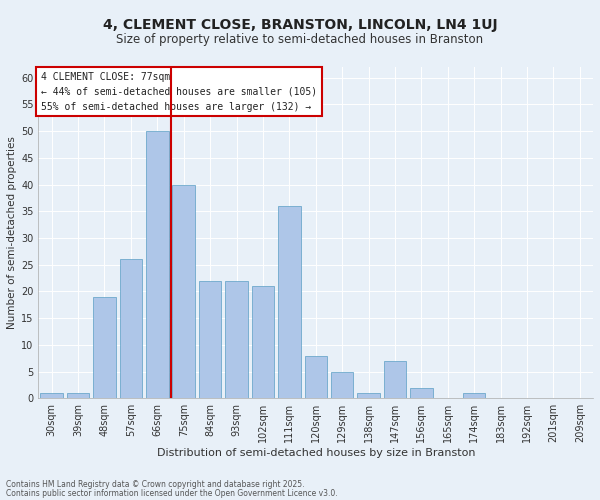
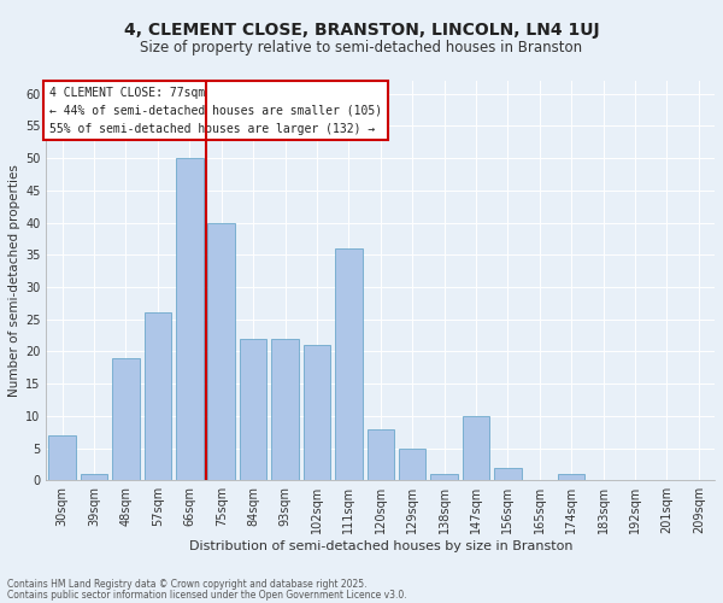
30sqm: 1 -> 7
147sqm: 7 -> 10
